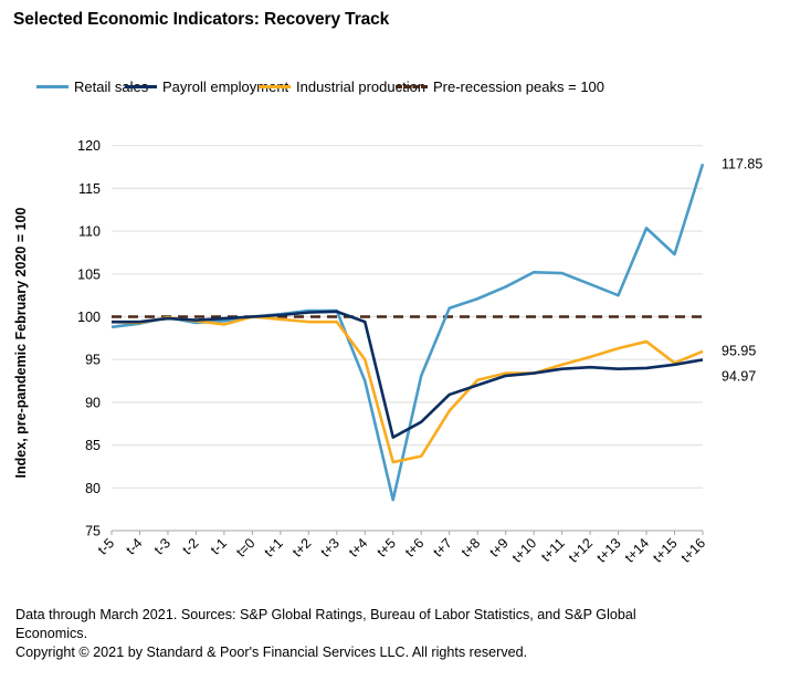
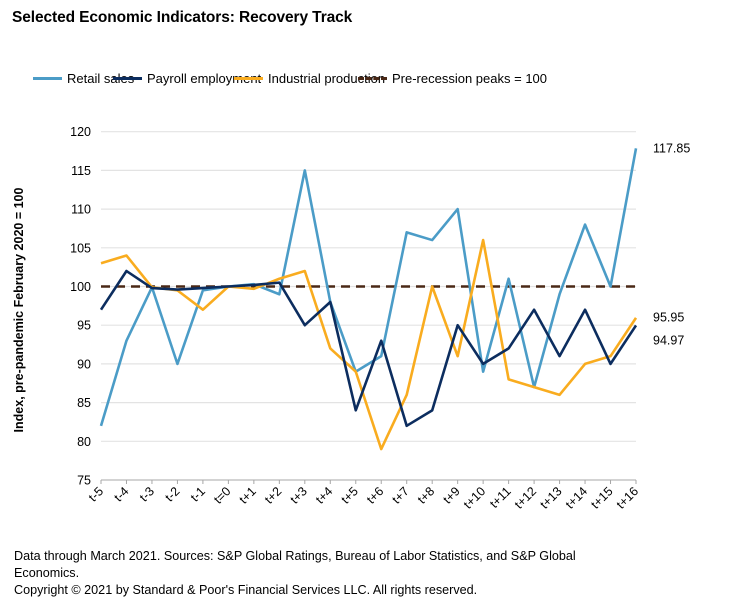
Retail sales/t-5: 99 -> 82
Payroll employment/t-5: 99 -> 97
Industrial production/t-5: 99 -> 103
Retail sales/t-4: 99 -> 93
Payroll employment/t-4: 99 -> 102
Industrial production/t-4: 99 -> 104
Retail sales/t-2: 99 -> 90
Industrial production/t-1: 99 -> 97
Retail sales/t+2: 101 -> 99
Industrial production/t+2: 99 -> 101
Retail sales/t+3: 101 -> 115
Payroll employment/t+3: 101 -> 95
Industrial production/t+3: 99 -> 102
Retail sales/t+4: 92 -> 98
Payroll employment/t+4: 99 -> 98
Industrial production/t+4: 95 -> 92
Retail sales/t+5: 79 -> 89
Payroll employment/t+5: 86 -> 84
Industrial production/t+5: 83 -> 89
Retail sales/t+6: 93 -> 91
Payroll employment/t+6: 88 -> 93
Industrial production/t+6: 84 -> 79
Retail sales/t+7: 101 -> 107
Payroll employment/t+7: 91 -> 82
Industrial production/t+7: 89 -> 86
Retail sales/t+8: 102 -> 106
Payroll employment/t+8: 92 -> 84
Industrial production/t+8: 93 -> 100
Retail sales/t+9: 104 -> 110
Payroll employment/t+9: 93 -> 95
Industrial production/t+9: 93 -> 91
Retail sales/t+10: 105 -> 89
Payroll employment/t+10: 93 -> 90
Industrial production/t+10: 93 -> 106
Retail sales/t+11: 105 -> 101
Payroll employment/t+11: 94 -> 92
Industrial production/t+11: 94 -> 88
Retail sales/t+12: 104 -> 87
Payroll employment/t+12: 94 -> 97
Industrial production/t+12: 95 -> 87
Retail sales/t+13: 102 -> 99
Payroll employment/t+13: 94 -> 91
Industrial production/t+13: 96 -> 86
Retail sales/t+14: 110 -> 108
Payroll employment/t+14: 94 -> 97
Industrial production/t+14: 97 -> 90
Retail sales/t+15: 107 -> 100
Payroll employment/t+15: 94 -> 90
Industrial production/t+15: 95 -> 91
